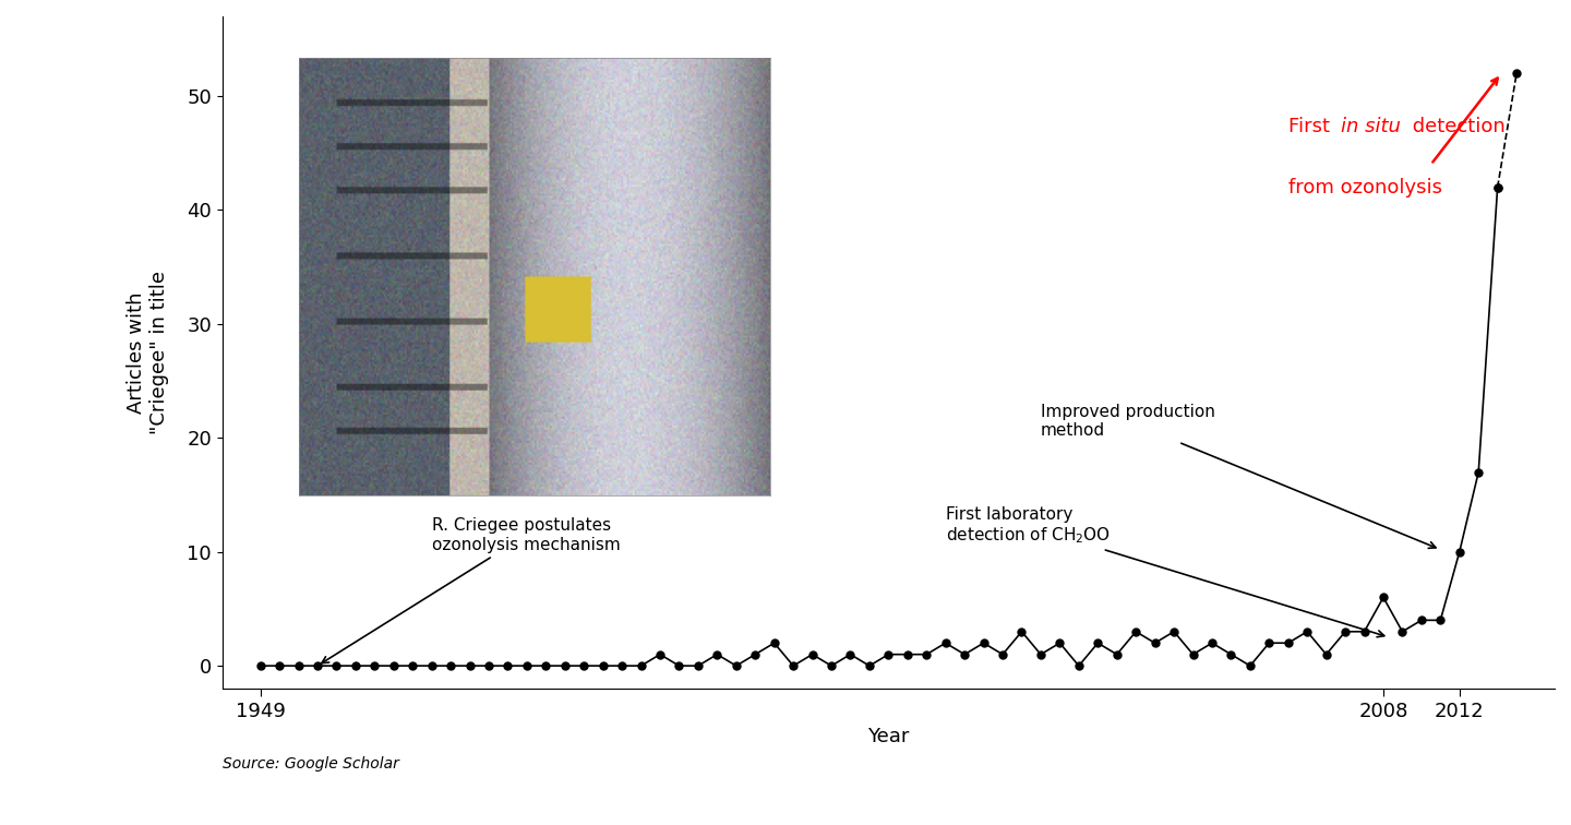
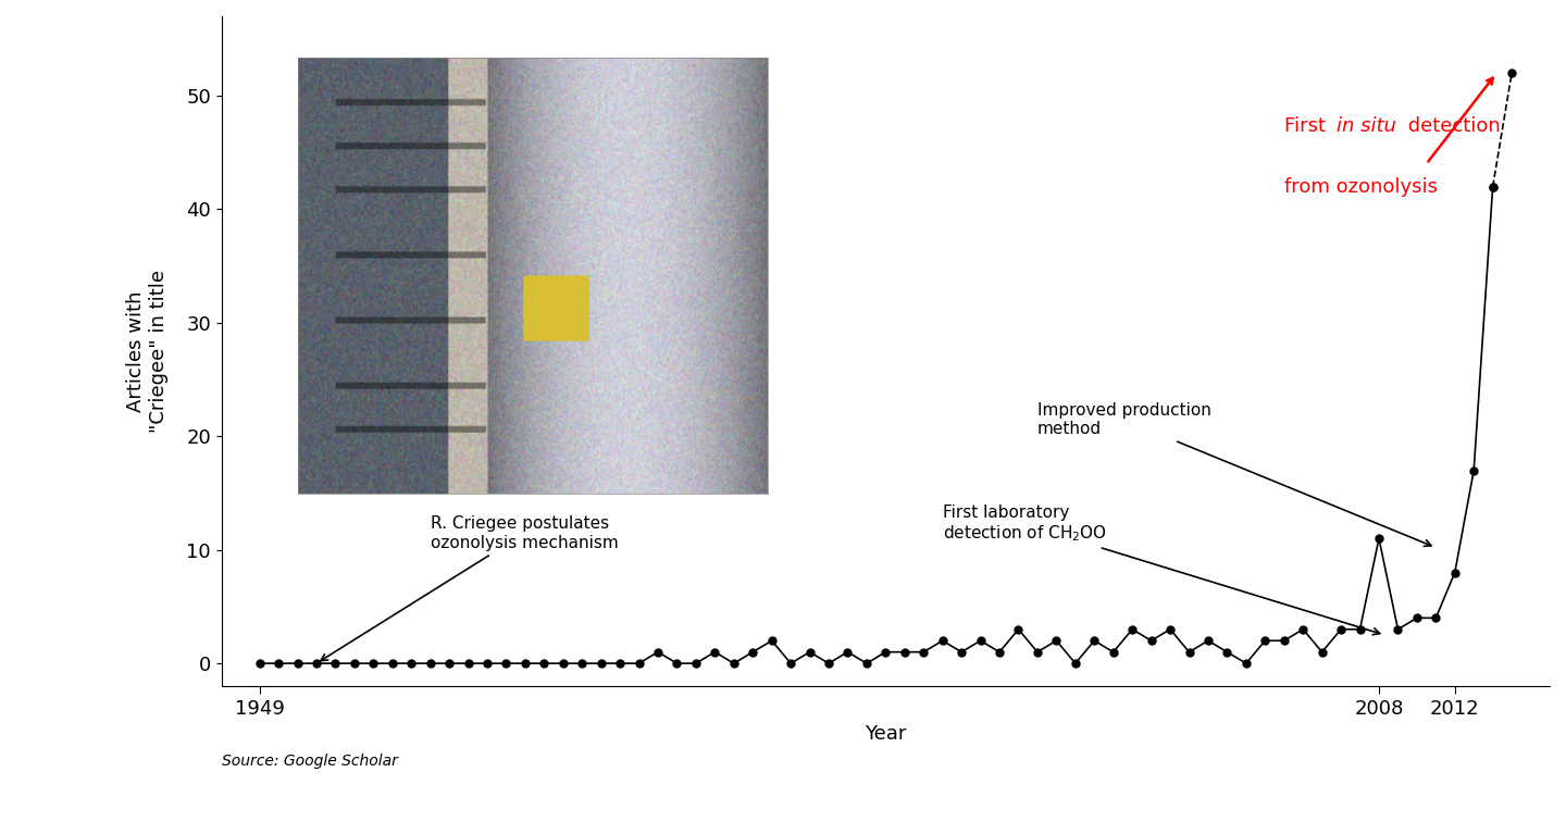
2008: 6 -> 11
2012: 10 -> 8
